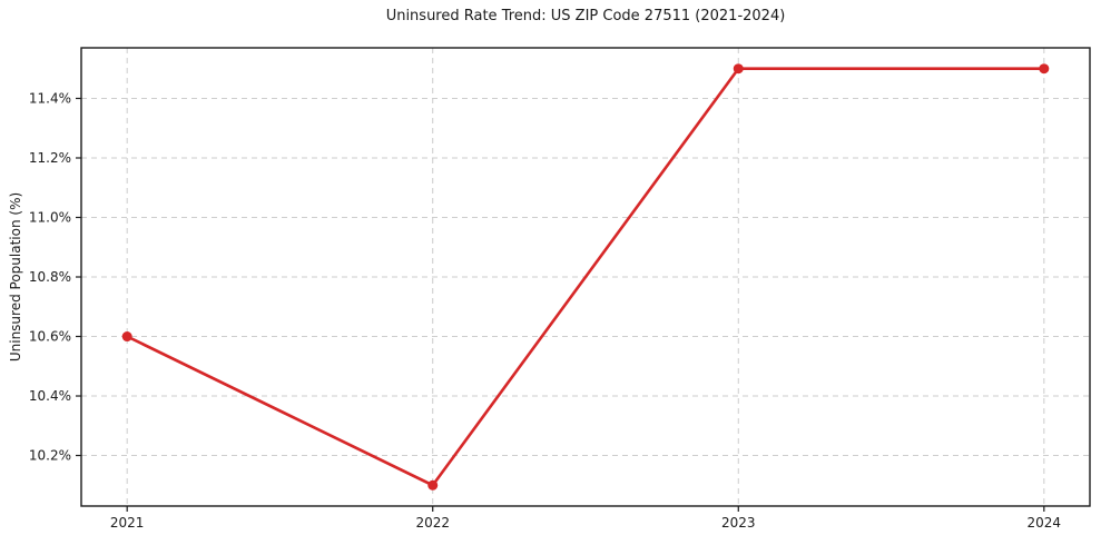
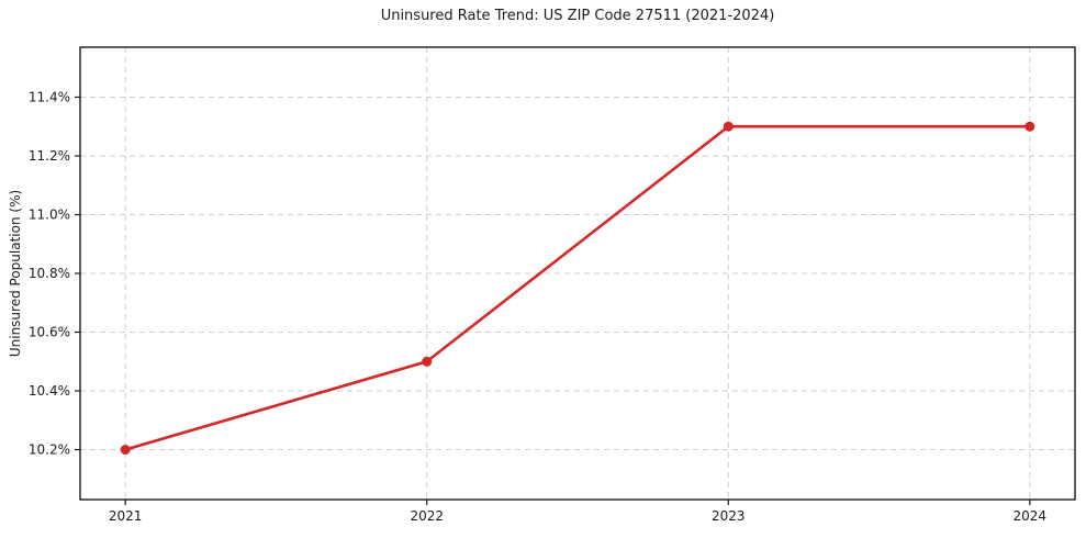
2021: 10.6% -> 10.2%
2022: 10.1% -> 10.5%
2023: 11.5% -> 11.3%
2024: 11.5% -> 11.3%
